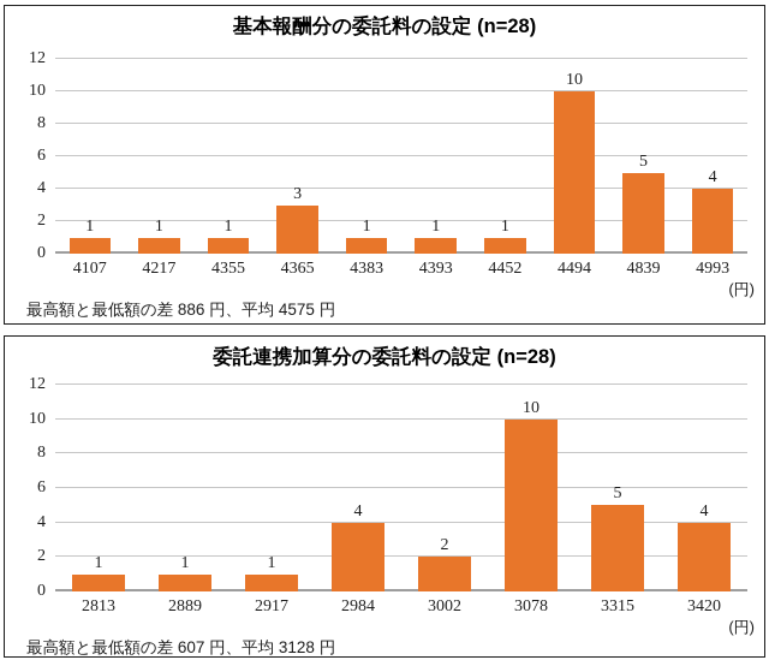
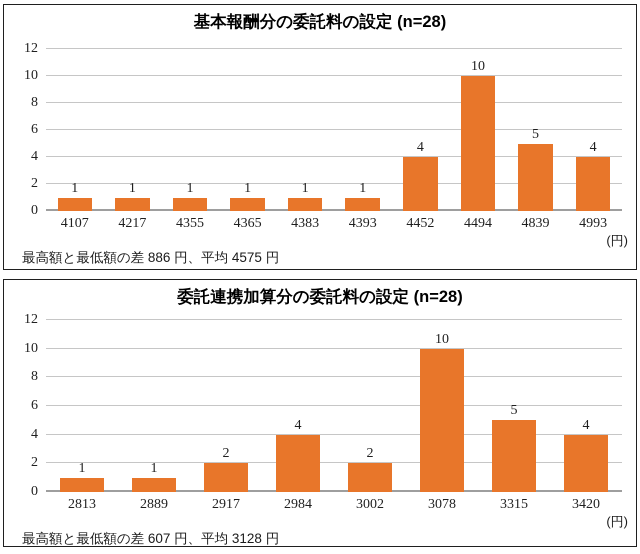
基本報酬分の委託料の設定 (n=28)/4365: 3 -> 1
基本報酬分の委託料の設定 (n=28)/4452: 1 -> 4
委託連携加算分の委託料の設定 (n=28)/2917: 1 -> 2
